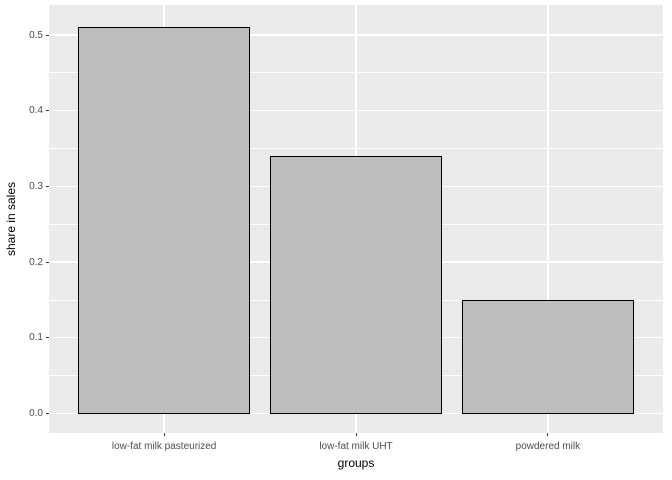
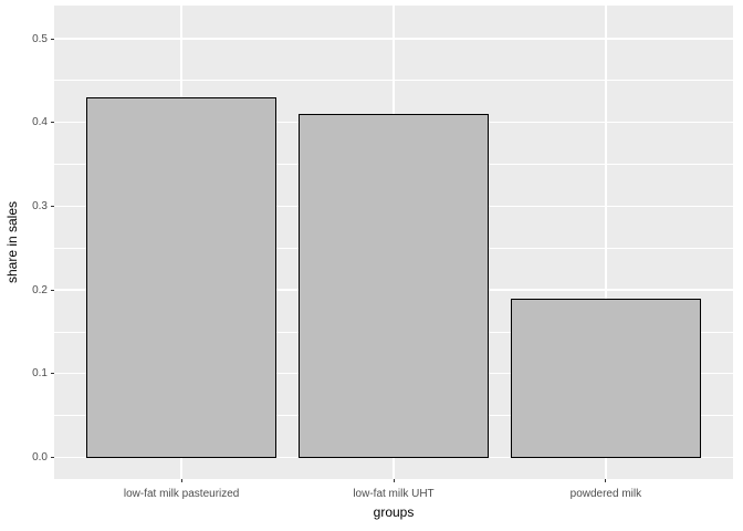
low-fat milk pasteurized: 0.51 -> 0.43
low-fat milk UHT: 0.34 -> 0.41
powdered milk: 0.15 -> 0.19
